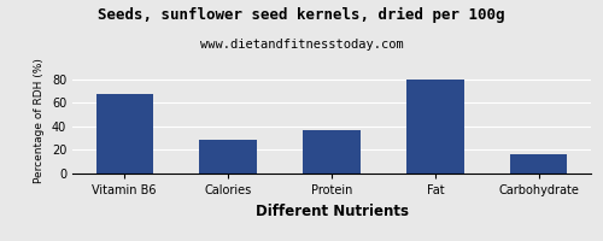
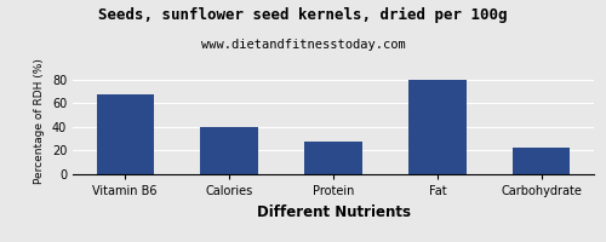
Calories: 29 -> 40
Protein: 37 -> 28
Carbohydrate: 16 -> 22
